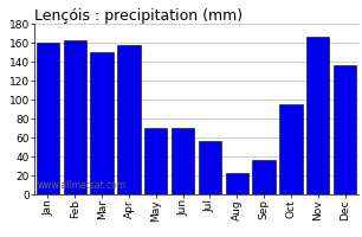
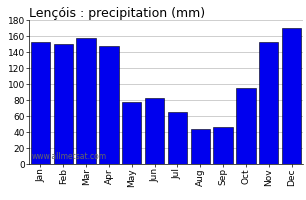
Jan: 160 -> 153
Feb: 162 -> 150
Mar: 150 -> 158
Apr: 158 -> 148
May: 70 -> 77
Jun: 70 -> 82
Jul: 56 -> 65
Aug: 22 -> 44
Sep: 36 -> 46
Nov: 166 -> 153
Dec: 136 -> 170
